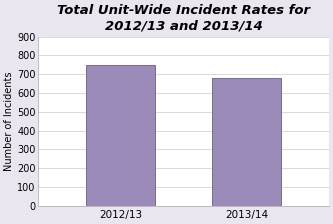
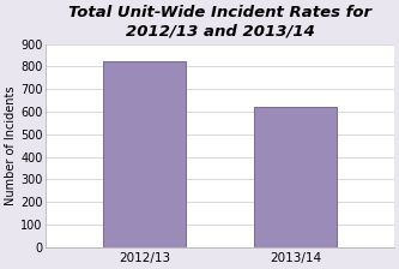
2012/13: 750 -> 820
2013/14: 680 -> 620
